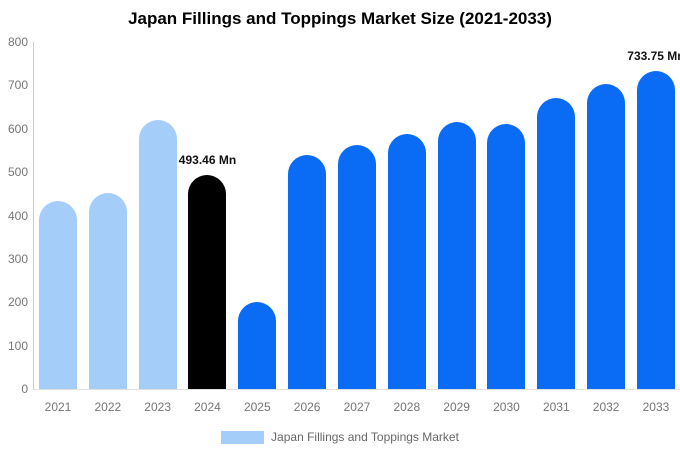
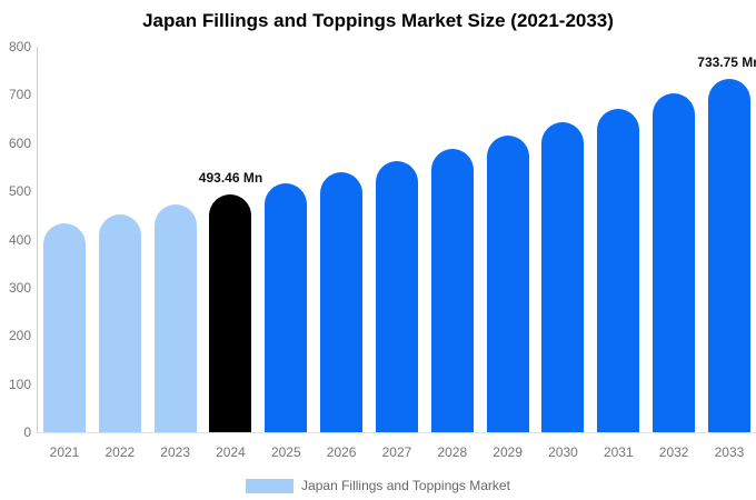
2023: 620 -> 470
2025: 200 -> 520
2030: 610 -> 640
